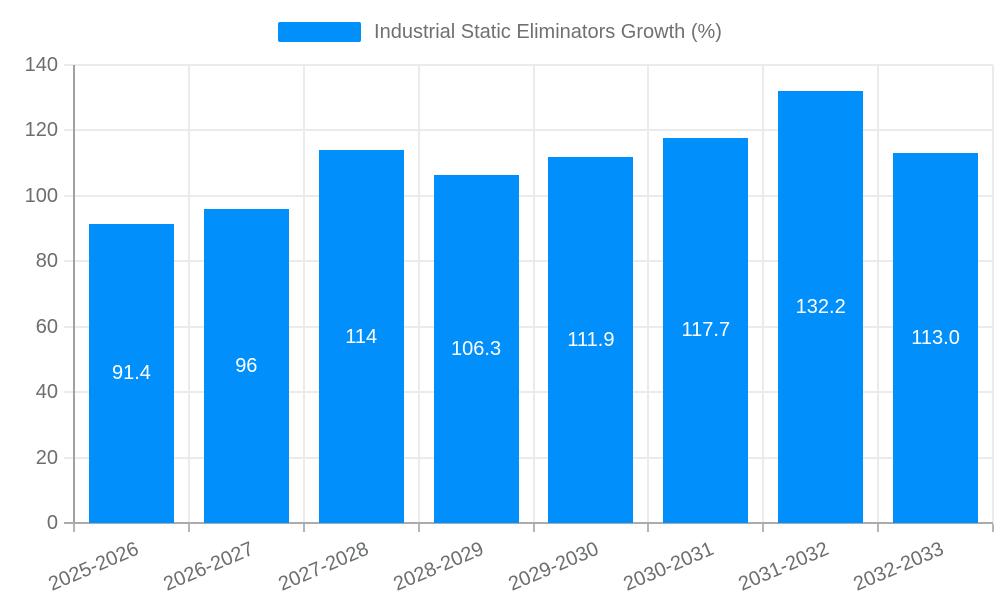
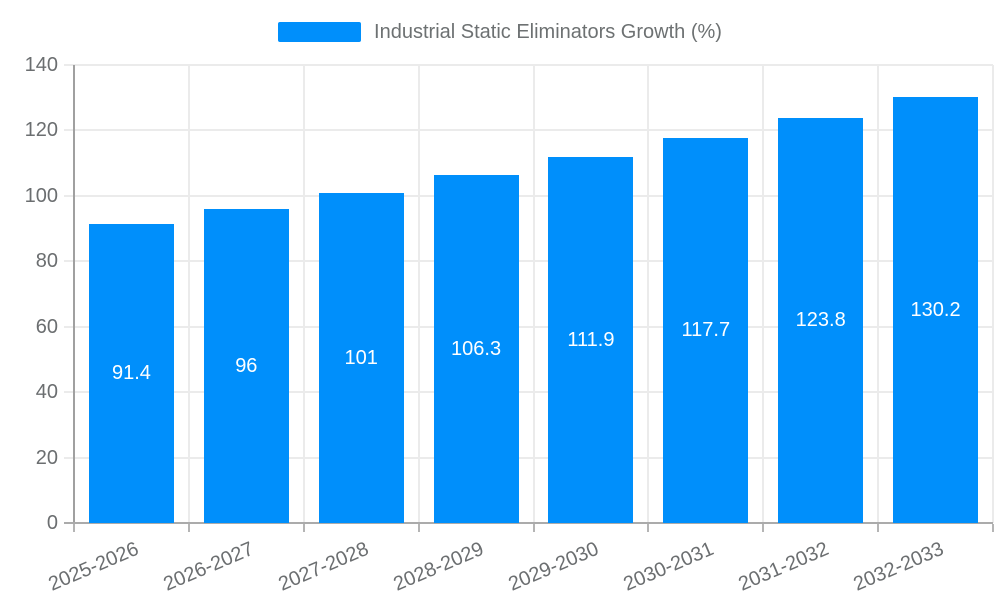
2027-2028: 114 -> 101
2031-2032: 132.2 -> 123.8
2032-2033: 113.0 -> 130.2
